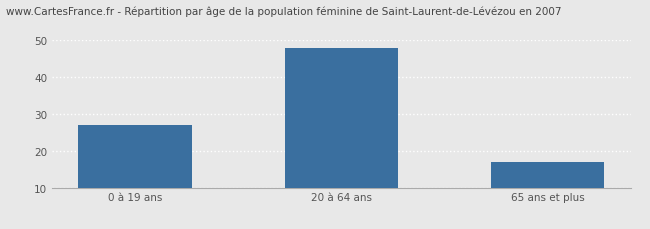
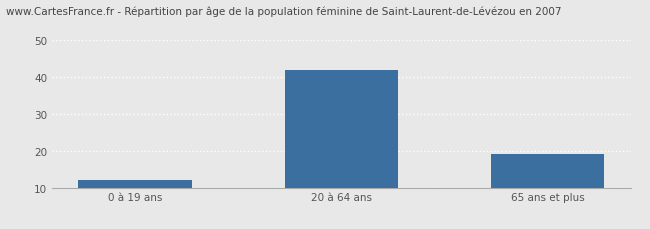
0 à 19 ans: 27 -> 12
20 à 64 ans: 48 -> 42
65 ans et plus: 17 -> 19
